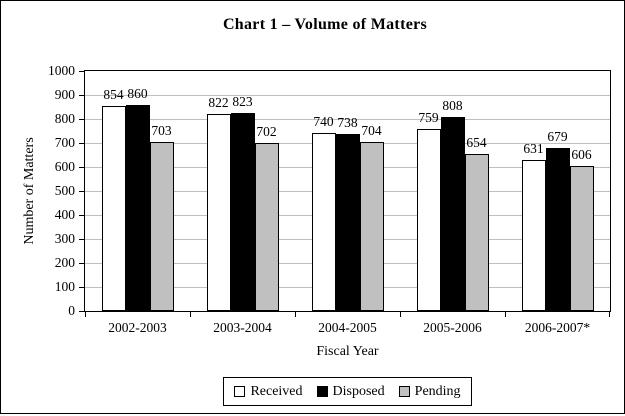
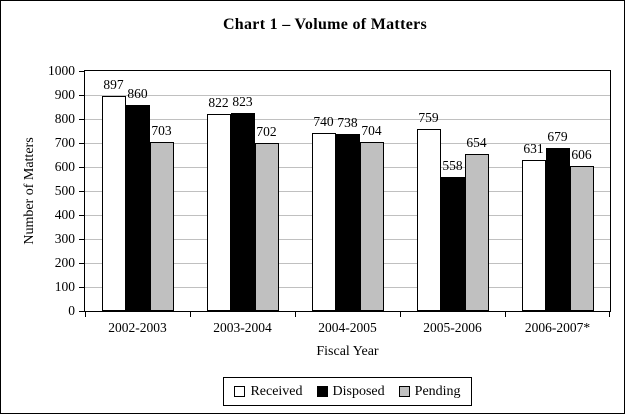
Received/2002-2003: 854 -> 897
Disposed/2005-2006: 808 -> 558
